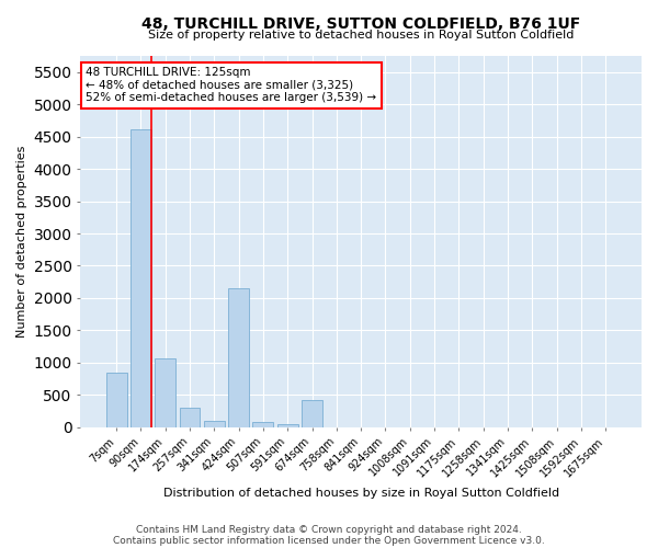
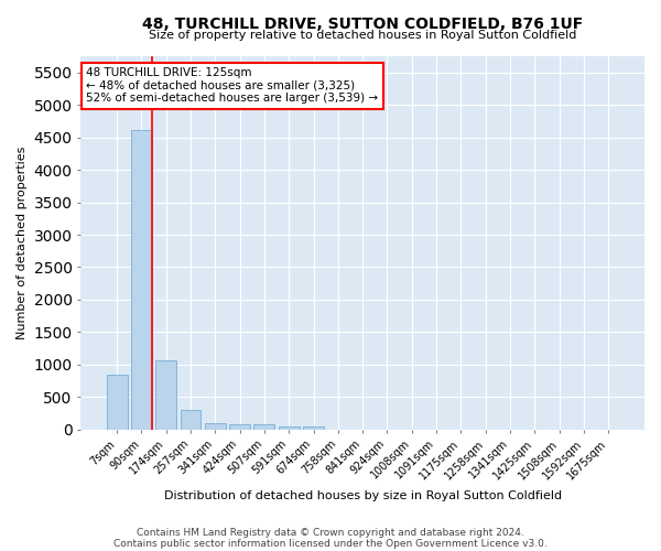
424sqm: 2160 -> 80
674sqm: 420 -> 50
